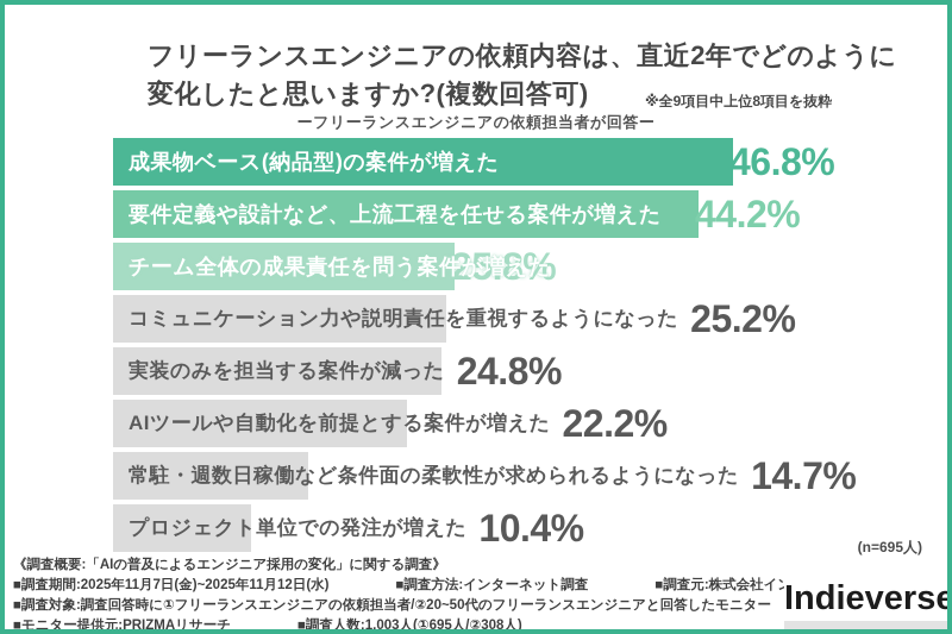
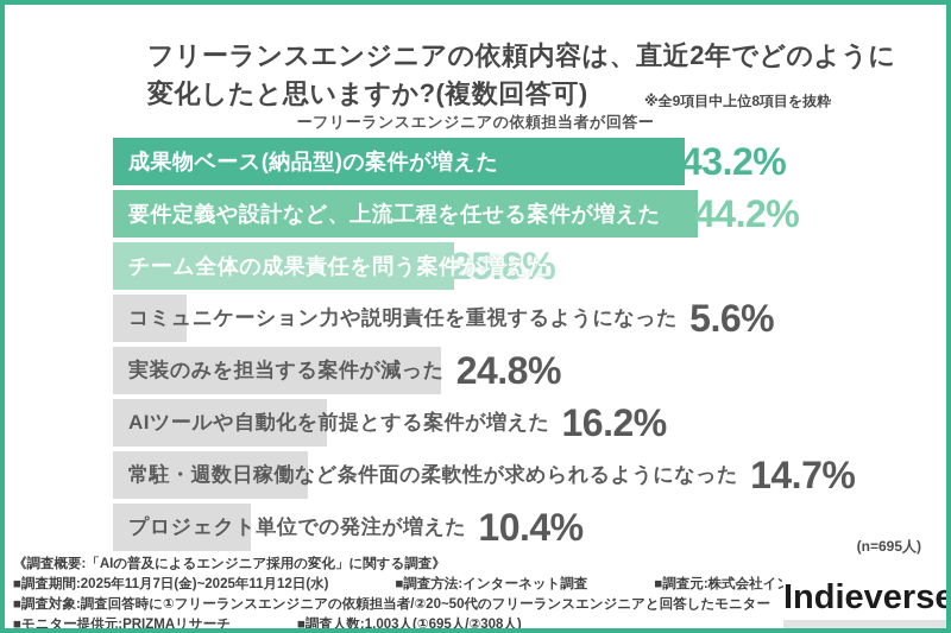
成果物ベース(納品型)の案件が増えた: 46.8% -> 43.2%
コミュニケーション力や説明責任を重視するようになった: 25.2% -> 5.6%
AIツールや自動化を前提とする案件が増えた: 22.2% -> 16.2%
